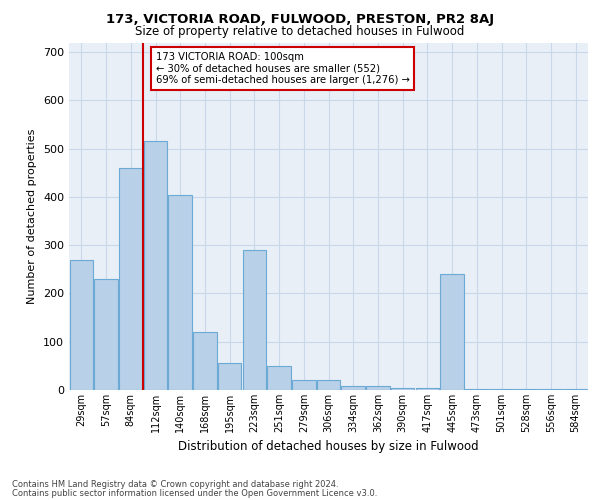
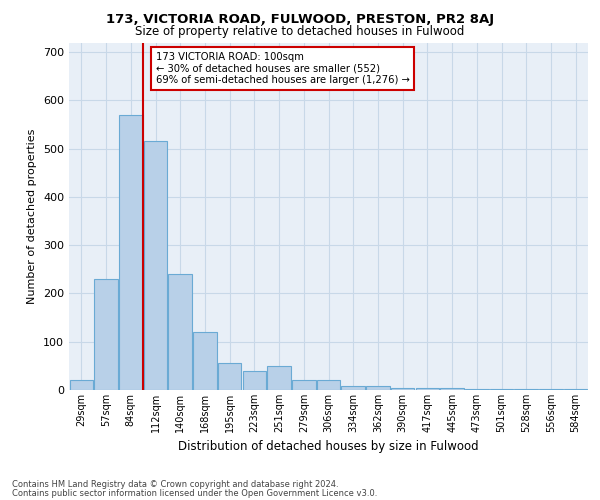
29sqm: 270 -> 20
84sqm: 460 -> 570
140sqm: 405 -> 240
223sqm: 290 -> 40
445sqm: 240 -> 5
